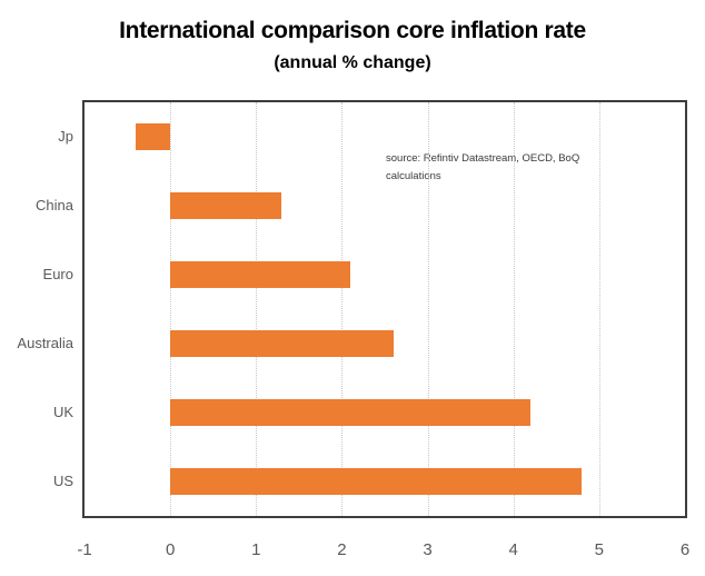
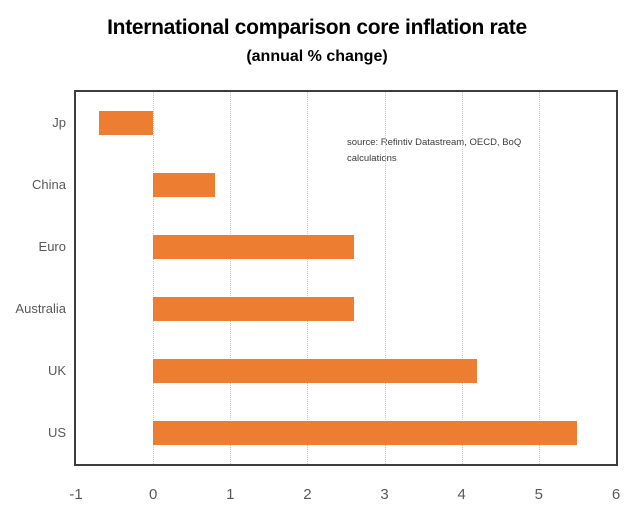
Jp: -0.4 -> -0.7
China: 1.3 -> 0.8
Euro: 2.1 -> 2.6
US: 4.8 -> 5.5
